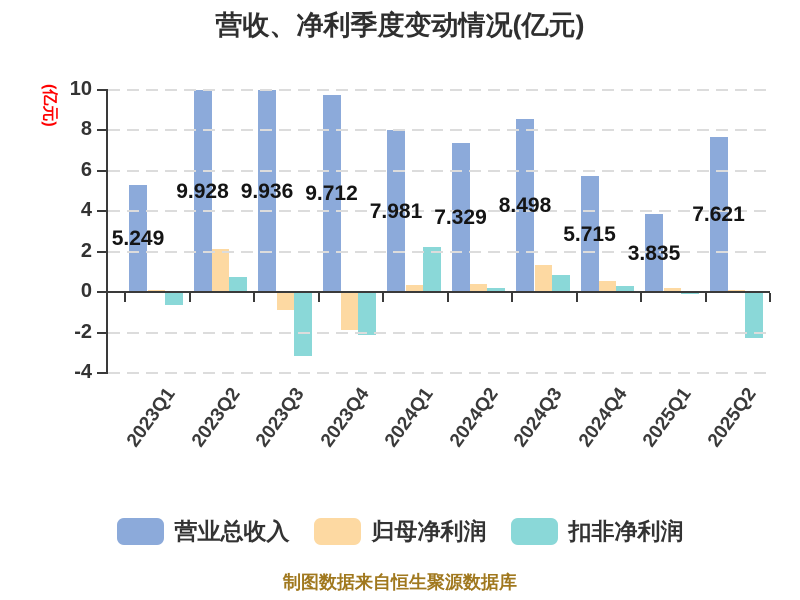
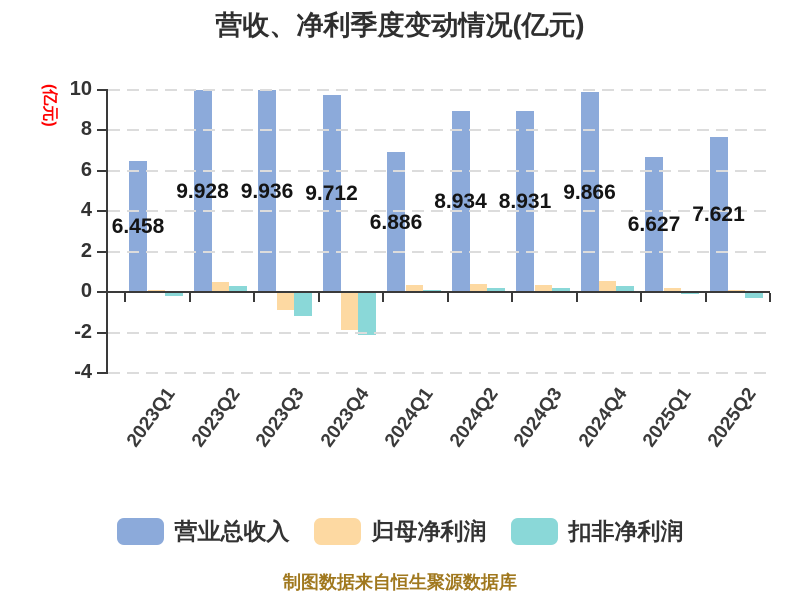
营业总收入/2023Q1: 5.249 -> 6.458
扣非净利润/2023Q1: -0.6 -> -0.1
归母净利润/2023Q2: 2.1 -> 0.5
扣非净利润/2023Q2: 0.7 -> 0.3
扣非净利润/2023Q3: -3.1 -> -1.1
营业总收入/2024Q1: 7.981 -> 6.886
扣非净利润/2024Q1: 2.2 -> 0.1
营业总收入/2024Q2: 7.329 -> 8.934
营业总收入/2024Q3: 8.498 -> 8.931
归母净利润/2024Q3: 1.3 -> 0.3
扣非净利润/2024Q3: 0.8 -> 0.1
营业总收入/2024Q4: 5.715 -> 9.866
营业总收入/2025Q1: 3.835 -> 6.627
扣非净利润/2025Q2: -2.2 -> -0.2
